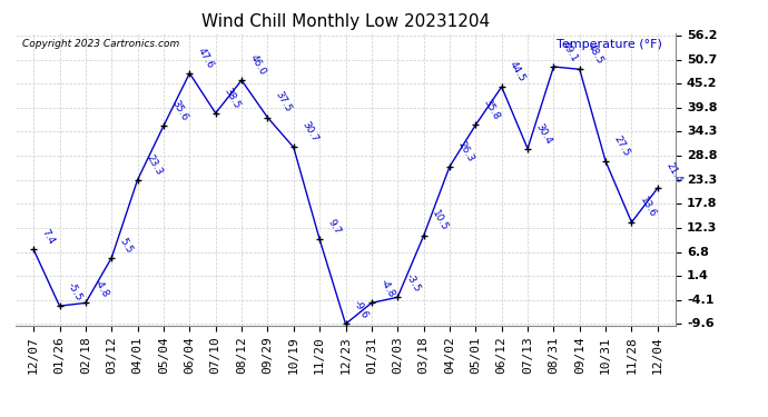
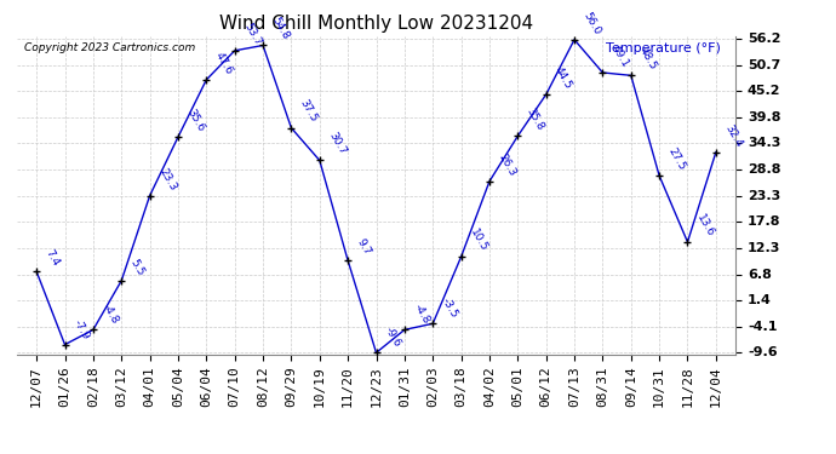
01/26: -5.5 -> -7.9
07/10: 38.5 -> 53.7
08/12: 46.0 -> 54.8
07/13: 30.4 -> 56.0
12/04: 21.4 -> 32.4
